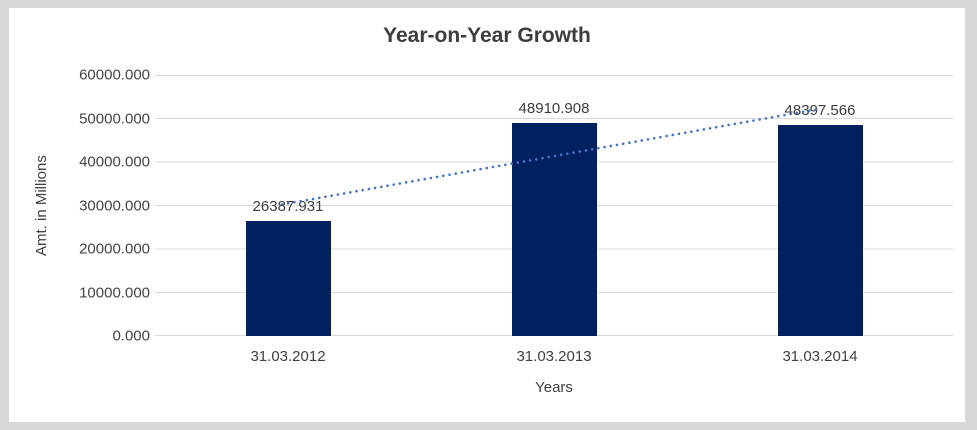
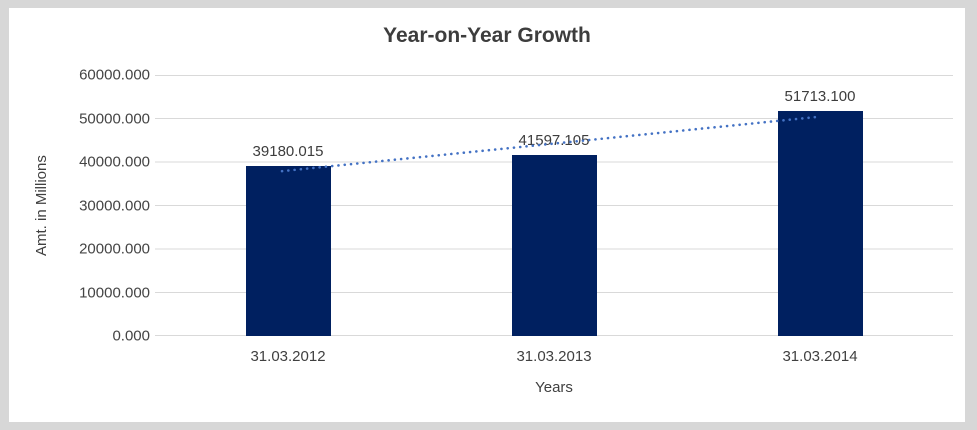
31.03.2012: 26387.931 -> 39180.015
31.03.2013: 48910.908 -> 41597.105
31.03.2014: 48397.566 -> 51713.100
